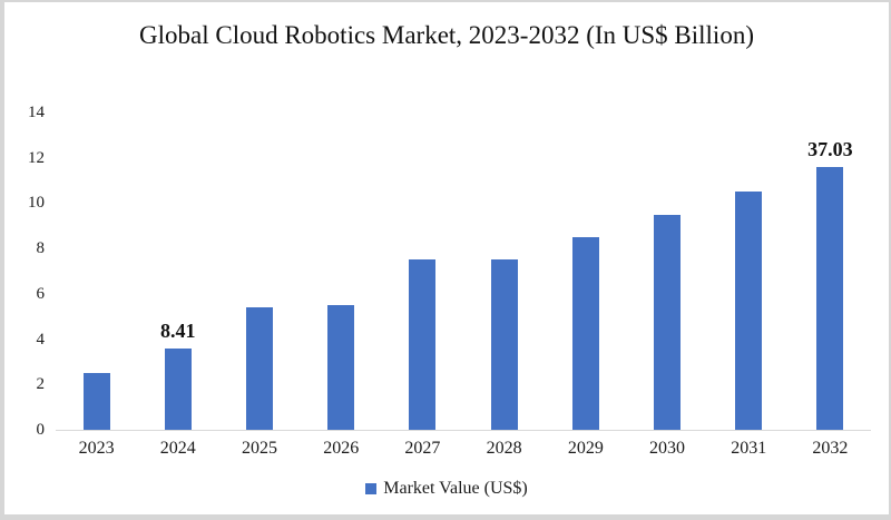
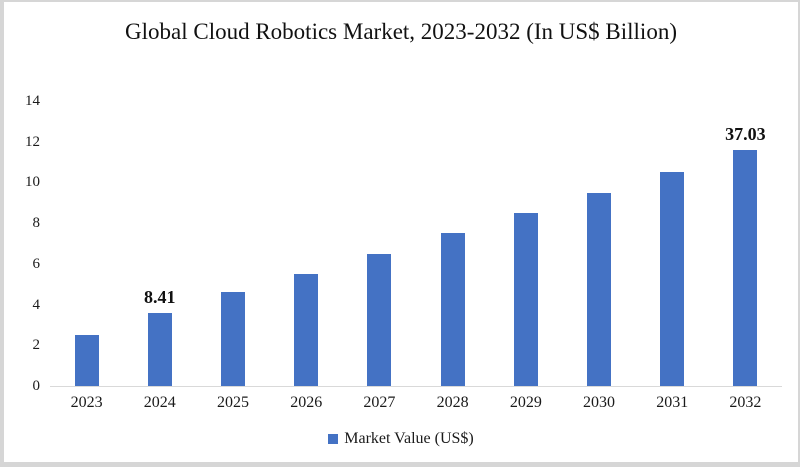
2025: 5.4 -> 4.6
2027: 7.5 -> 6.5
